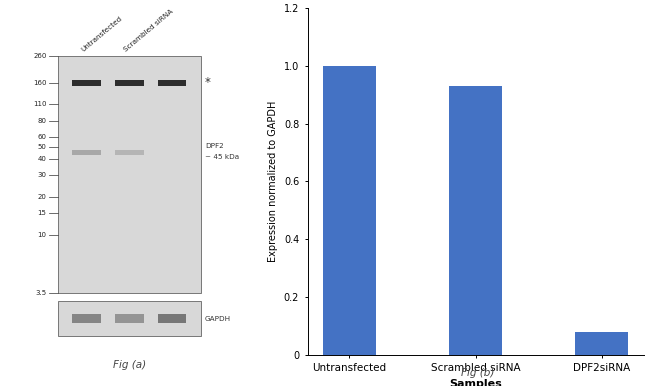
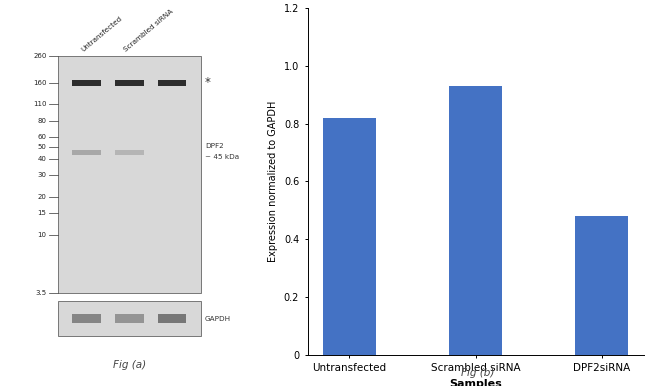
Untransfected: 1.00 -> 0.82
DPF2siRNA: 0.08 -> 0.48
